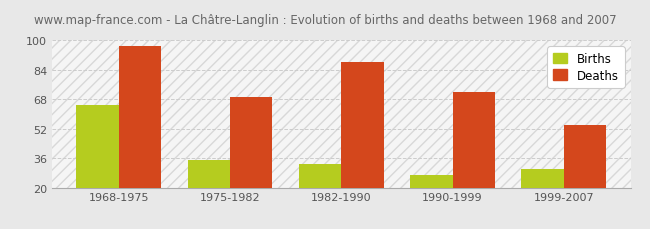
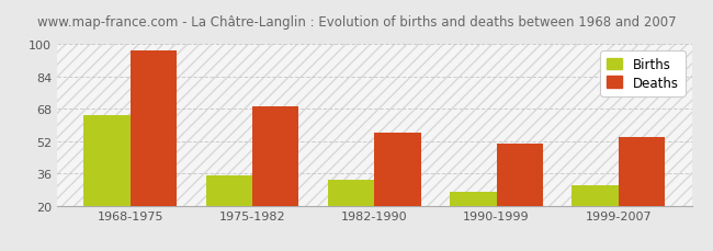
Deaths/1982-1990: 88 -> 56
Deaths/1990-1999: 72 -> 51
